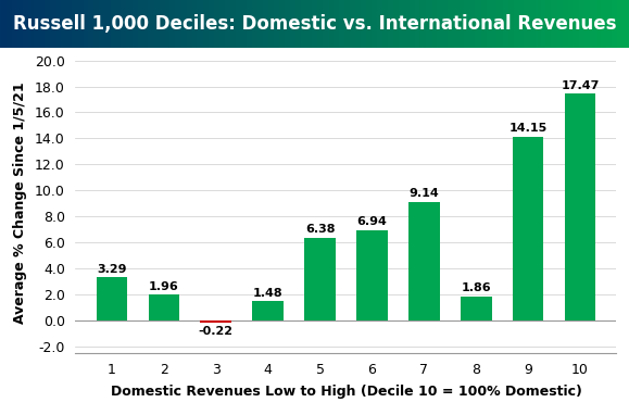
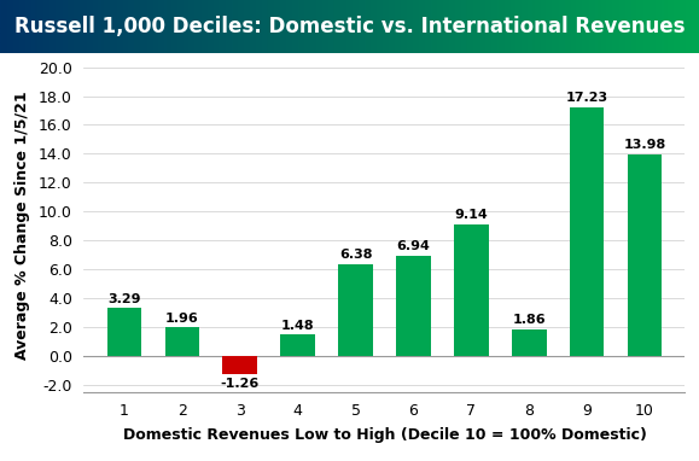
3: -0.22 -> -1.26
9: 14.15 -> 17.23
10: 17.47 -> 13.98
